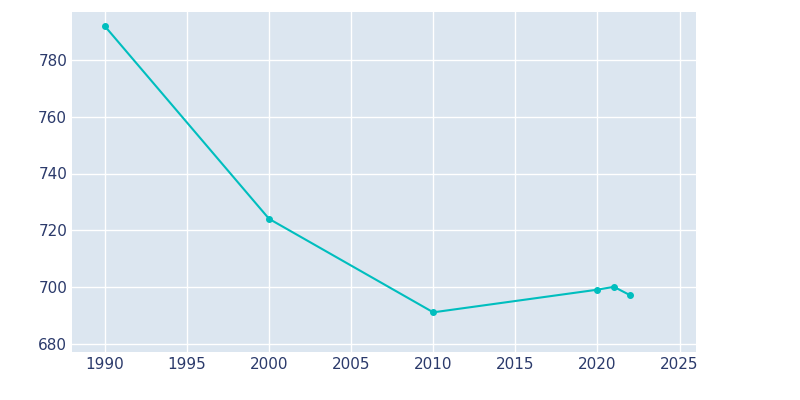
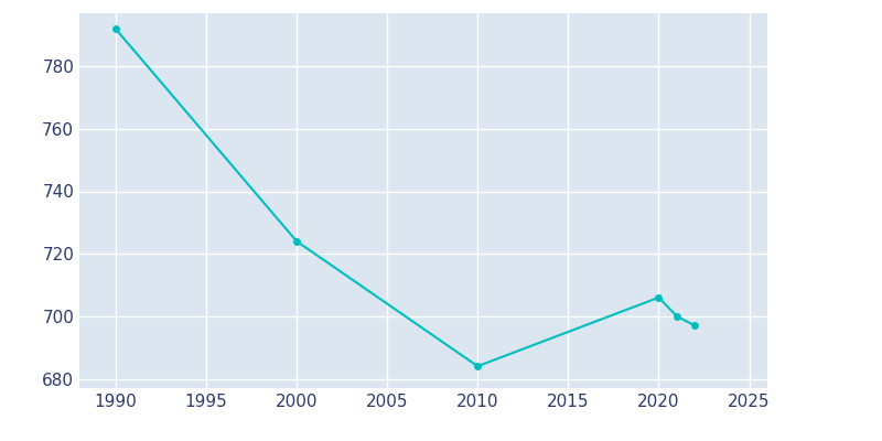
2010: 691 -> 684
2020: 699 -> 706
